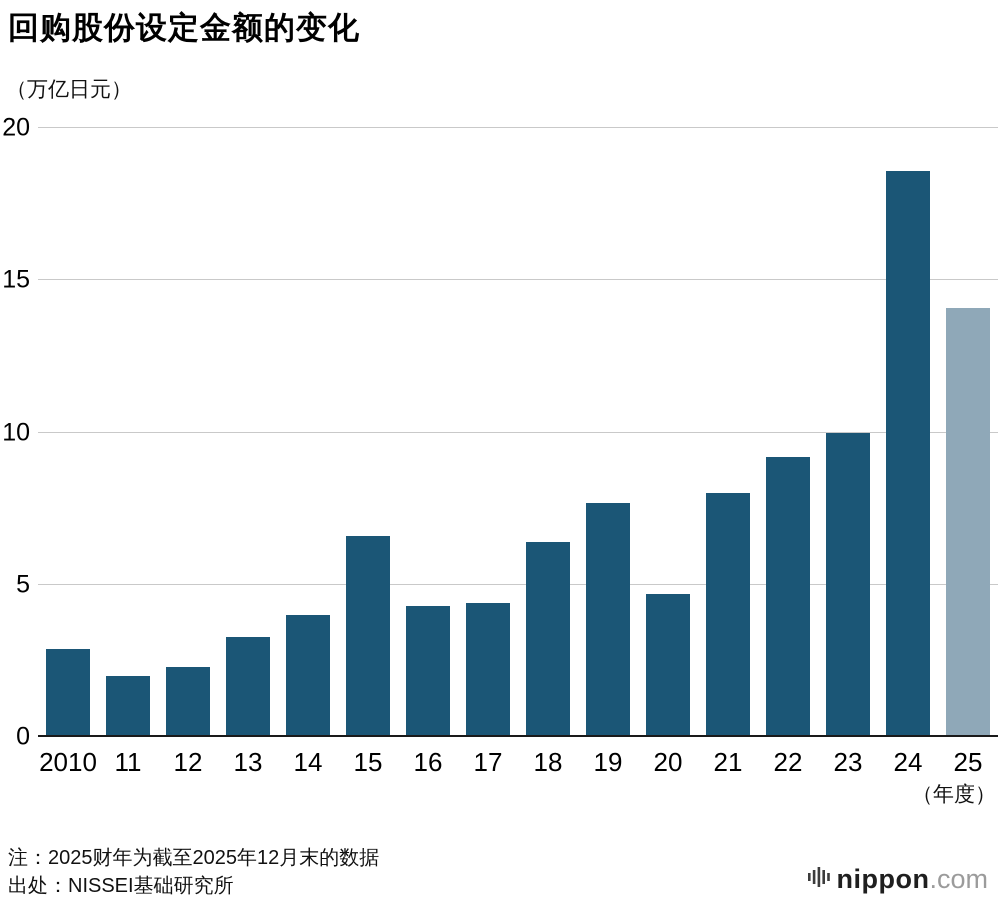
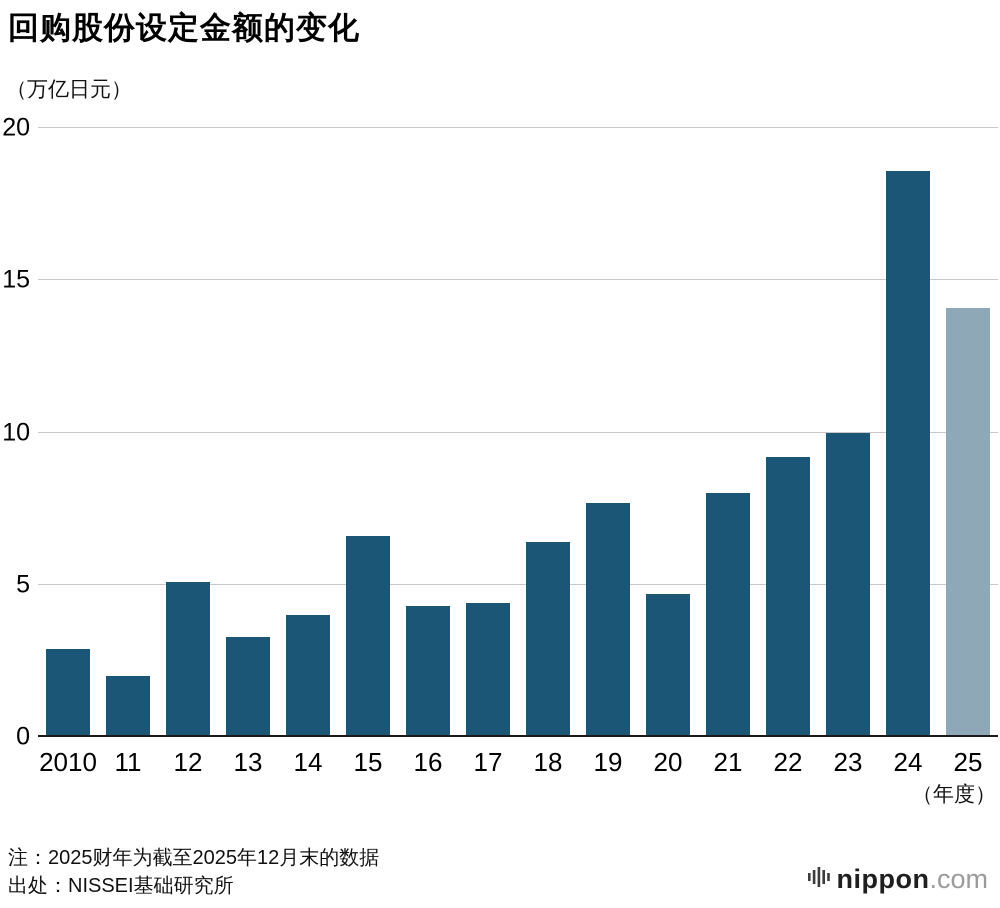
12: 2.3 -> 5.1
